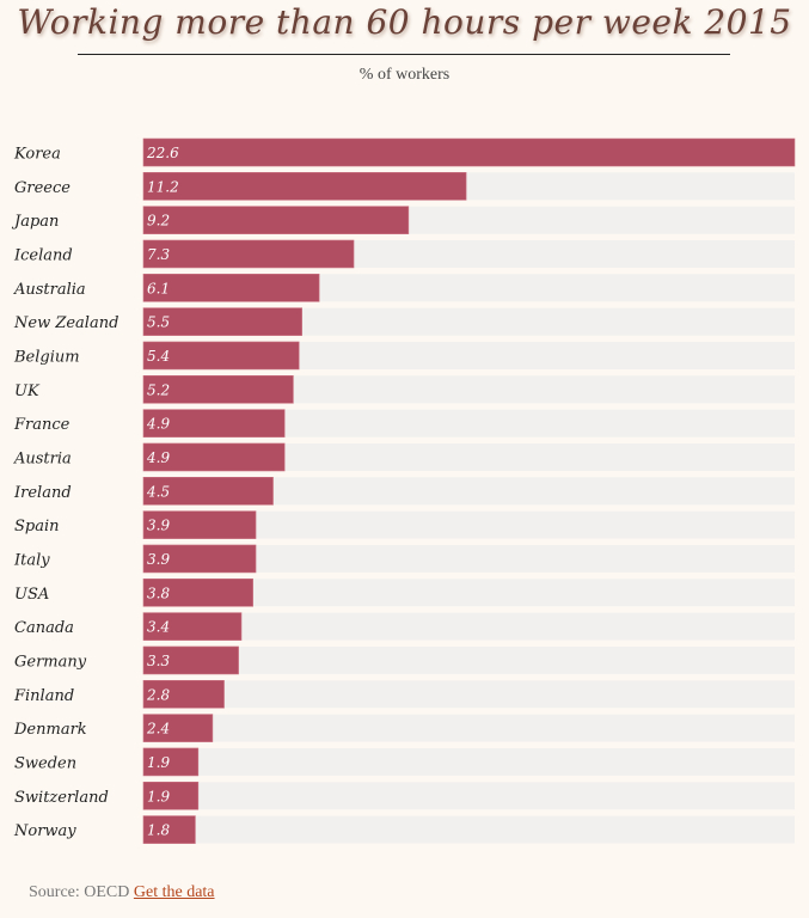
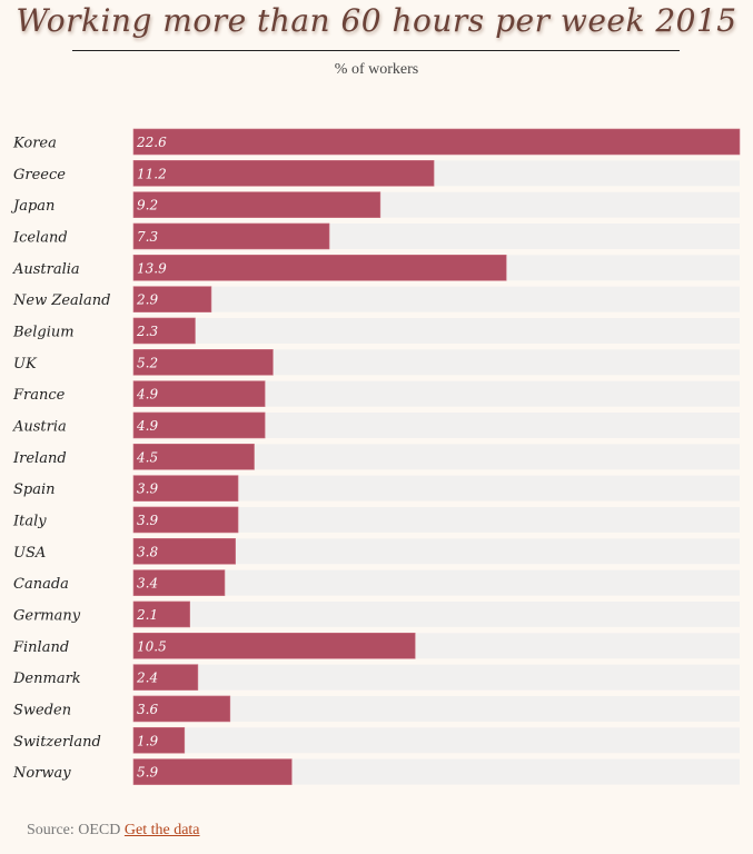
Australia: 6.1 -> 13.9
New Zealand: 5.5 -> 2.9
Belgium: 5.4 -> 2.3
Germany: 3.3 -> 2.1
Finland: 2.8 -> 10.5
Sweden: 1.9 -> 3.6
Norway: 1.8 -> 5.9
